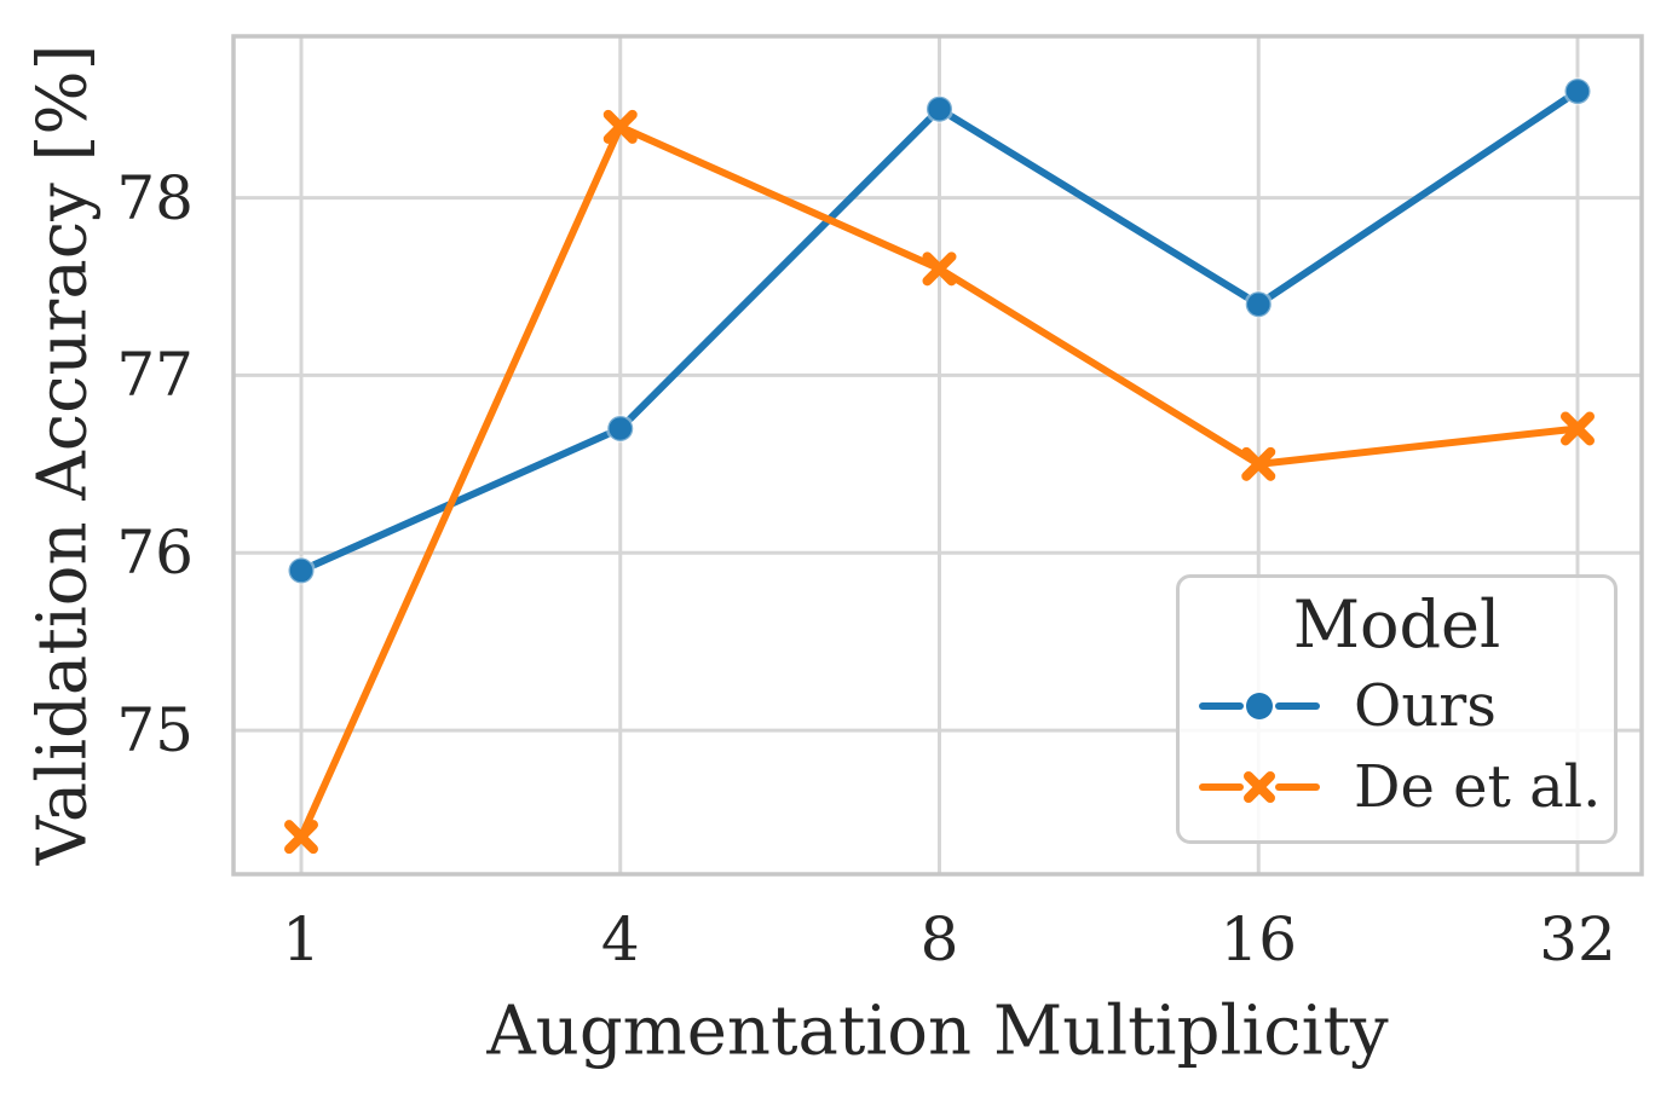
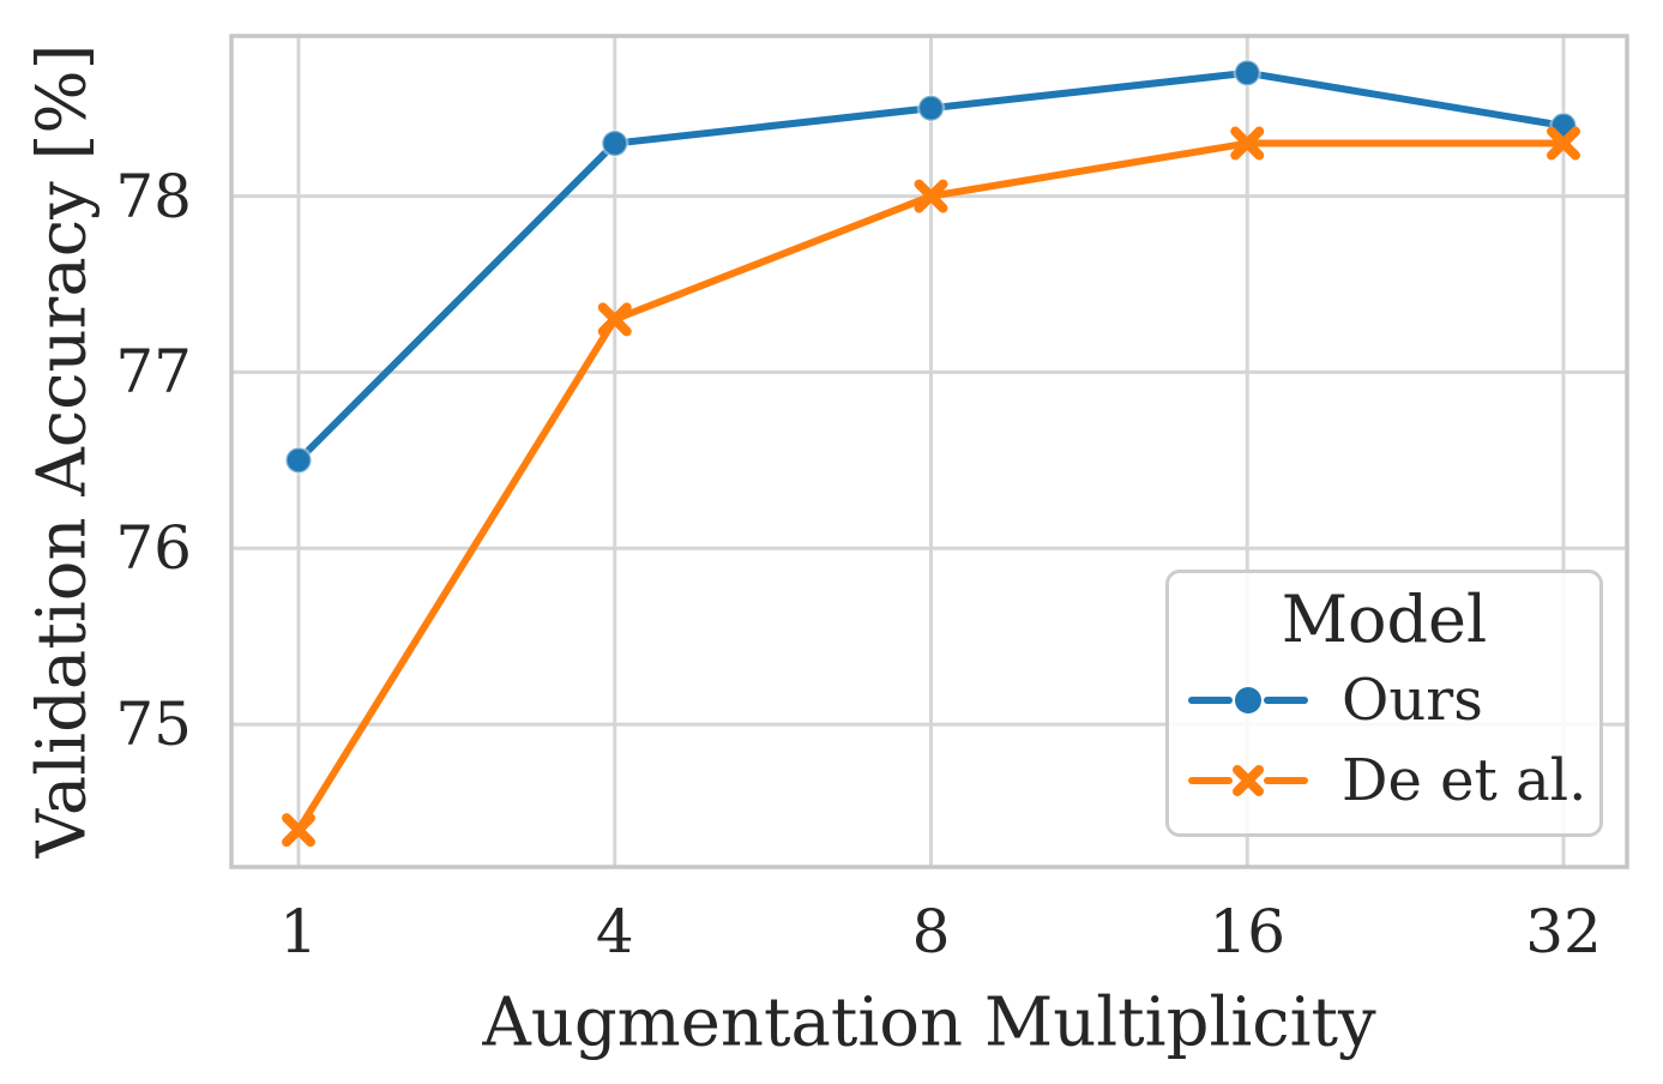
Ours/1: 75.9 -> 76.5
Ours/4: 76.7 -> 78.3
De et al./4: 78.4 -> 77.3
De et al./8: 77.6 -> 78.0
Ours/16: 77.4 -> 78.7
De et al./16: 76.5 -> 78.3
Ours/32: 78.6 -> 78.4
De et al./32: 76.7 -> 78.3
